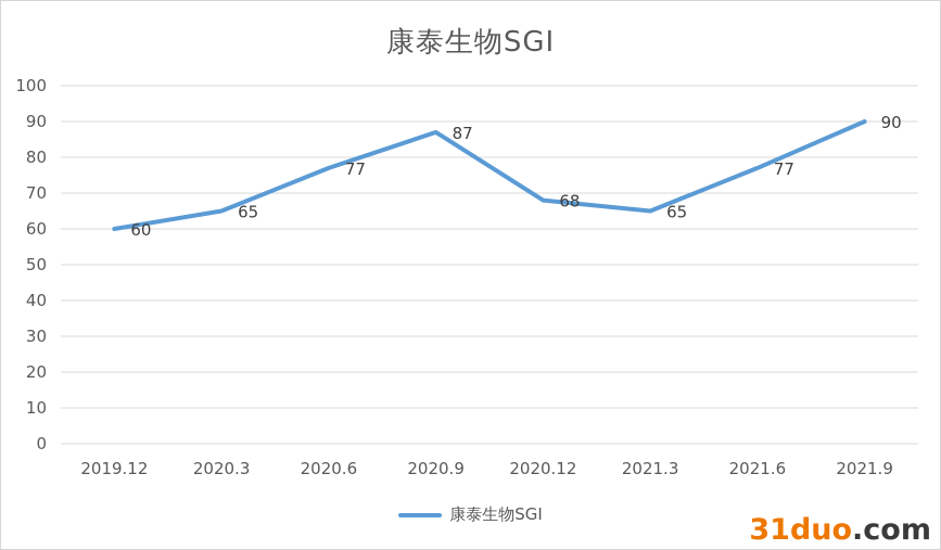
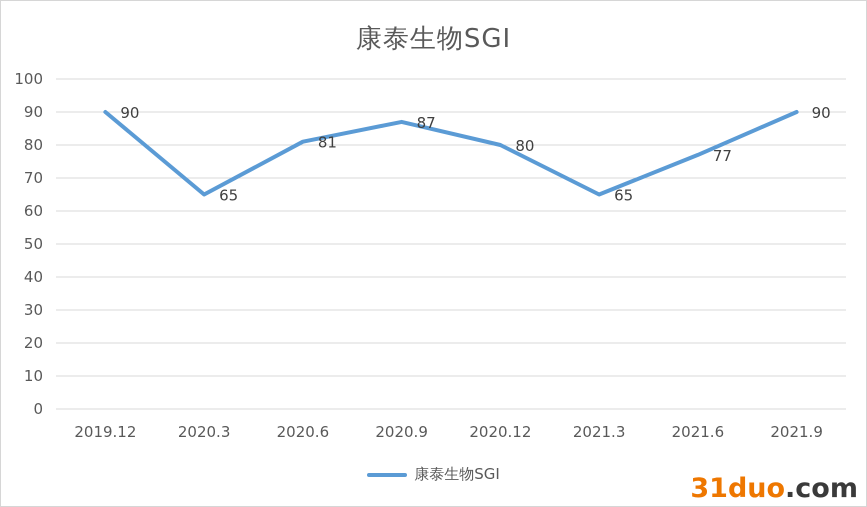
2019.12: 60 -> 90
2020.6: 77 -> 81
2020.12: 68 -> 80
